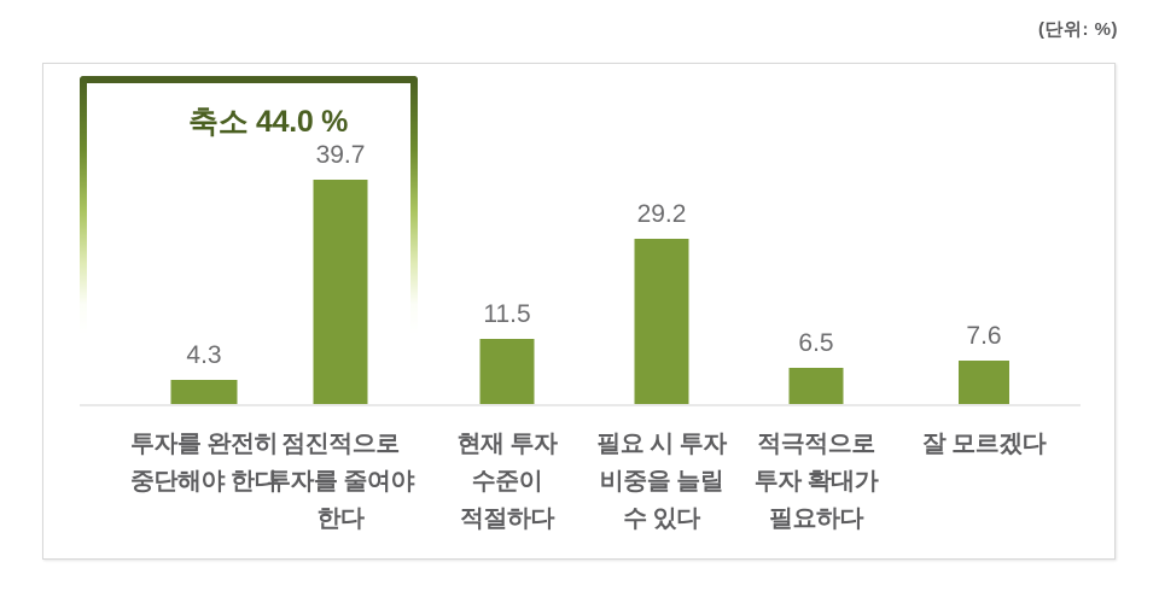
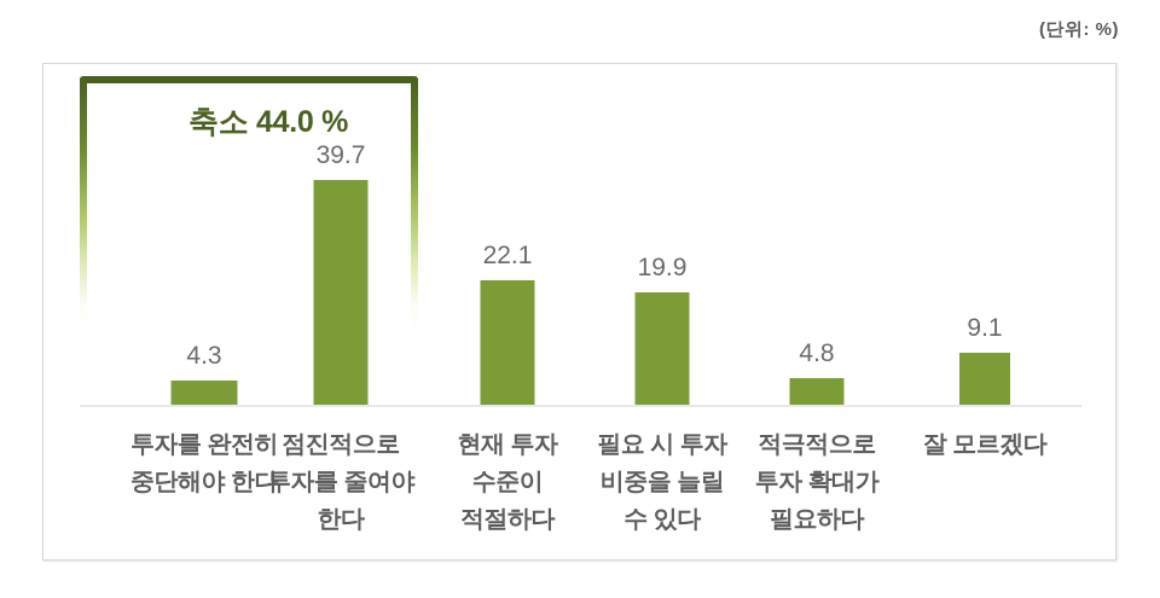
현재 투자 수준이 적절하다: 11.5 -> 22.1
필요 시 투자 비중을 늘릴 수 있다: 29.2 -> 19.9
적극적으로 투자 확대가 필요하다: 6.5 -> 4.8
잘 모르겠다: 7.6 -> 9.1
